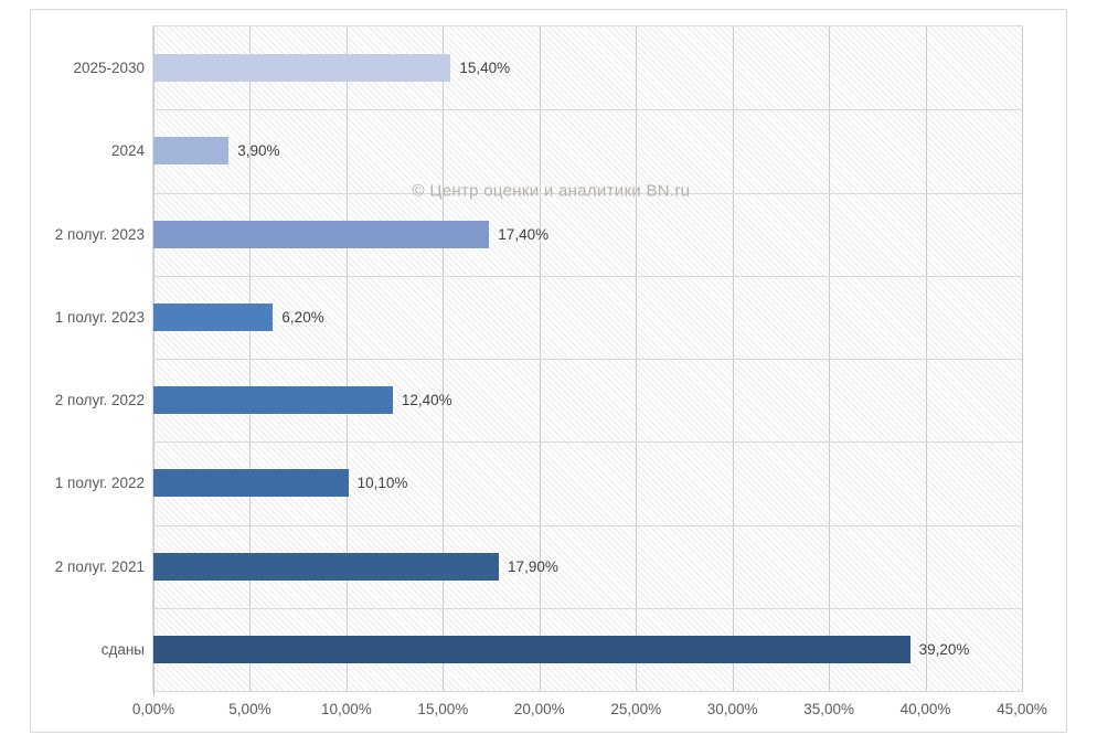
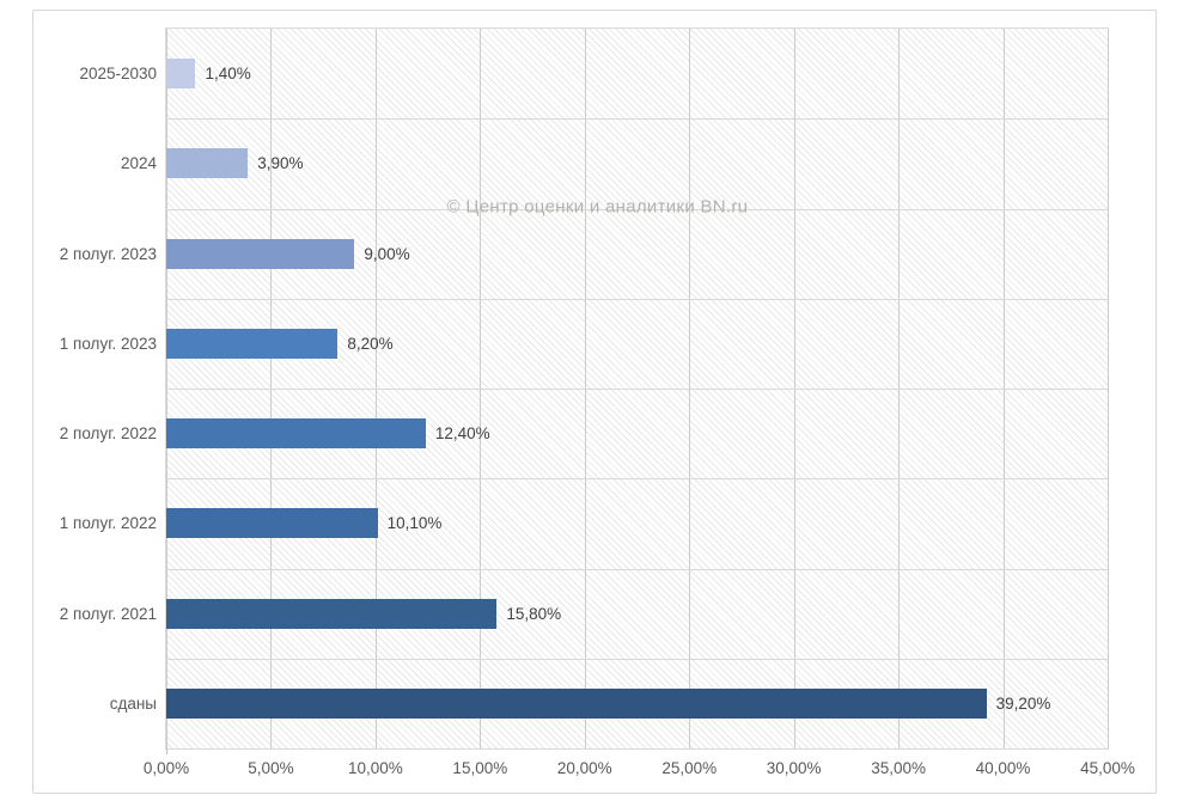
2025-2030: 15,40% -> 1,40%
2 полуг. 2023: 17,40% -> 9,00%
1 полуг. 2023: 6,20% -> 8,20%
2 полуг. 2021: 17,90% -> 15,80%
